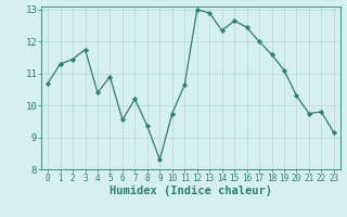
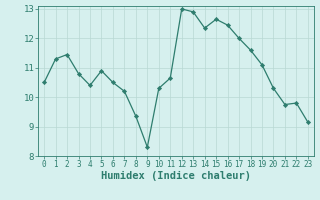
0: 10.70 -> 10.50
3: 11.75 -> 10.80
6: 9.55 -> 10.50
10: 9.75 -> 10.30
